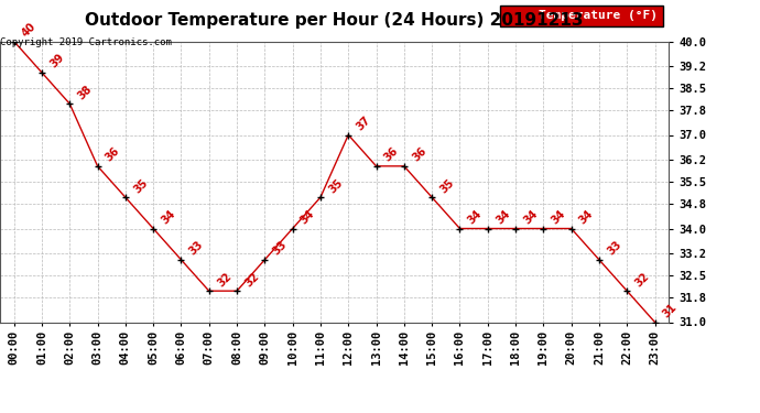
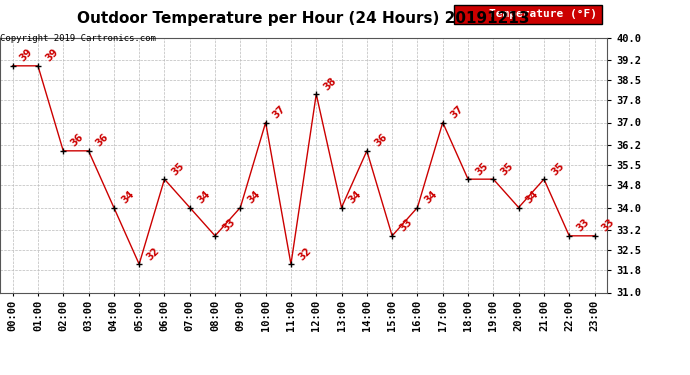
00:00: 40 -> 39
02:00: 38 -> 36
04:00: 35 -> 34
05:00: 34 -> 32
06:00: 33 -> 35
07:00: 32 -> 34
08:00: 32 -> 33
09:00: 33 -> 34
10:00: 34 -> 37
11:00: 35 -> 32
12:00: 37 -> 38
13:00: 36 -> 34
15:00: 35 -> 33
17:00: 34 -> 37
18:00: 34 -> 35
19:00: 34 -> 35
21:00: 33 -> 35
22:00: 32 -> 33
23:00: 31 -> 33
